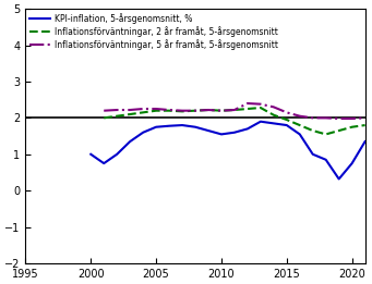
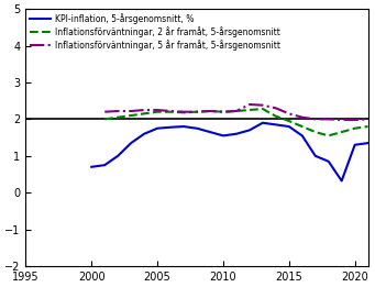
KPI-inflation, 5-årsgenomsnitt, %/2000: 1.00 -> 0.70
KPI-inflation, 5-årsgenomsnitt, %/2020: 0.75 -> 1.30
